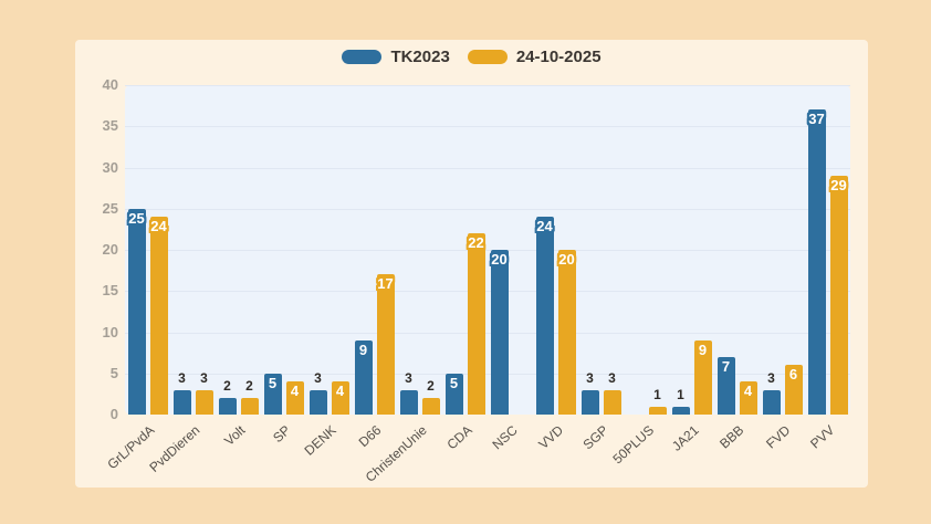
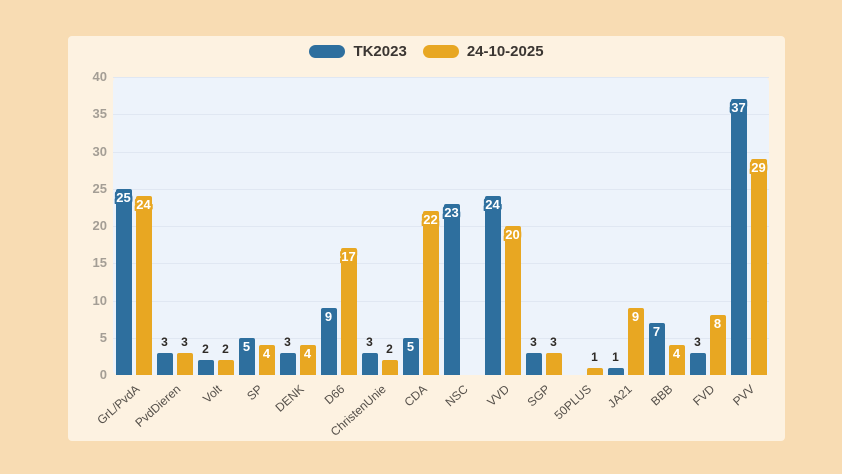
TK2023/NSC: 20 -> 23
24-10-2025/FVD: 6 -> 8
